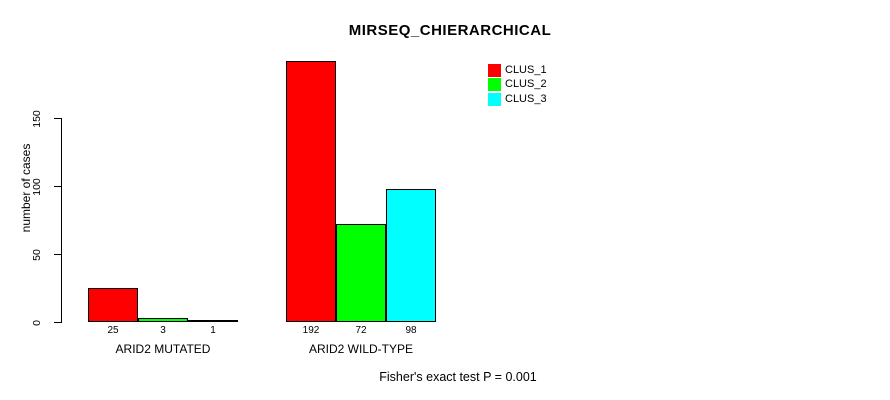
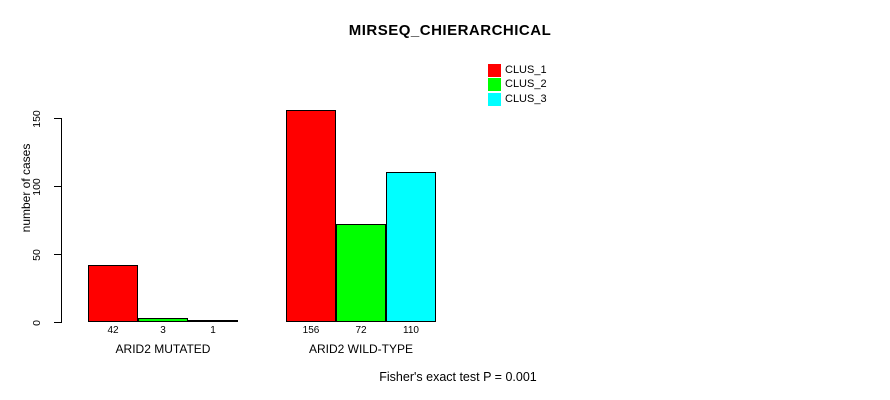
CLUS_1/ARID2 MUTATED: 25 -> 42
CLUS_1/ARID2 WILD-TYPE: 192 -> 156
CLUS_3/ARID2 WILD-TYPE: 98 -> 110
